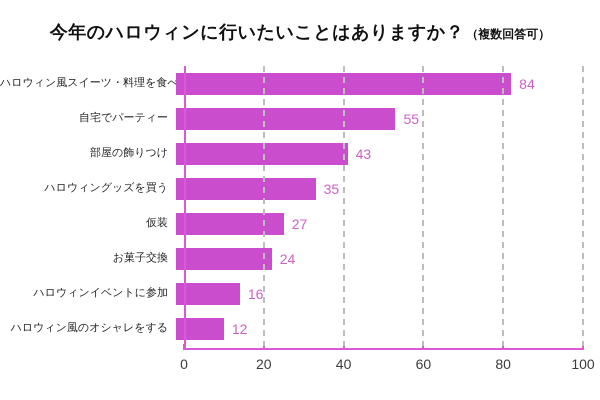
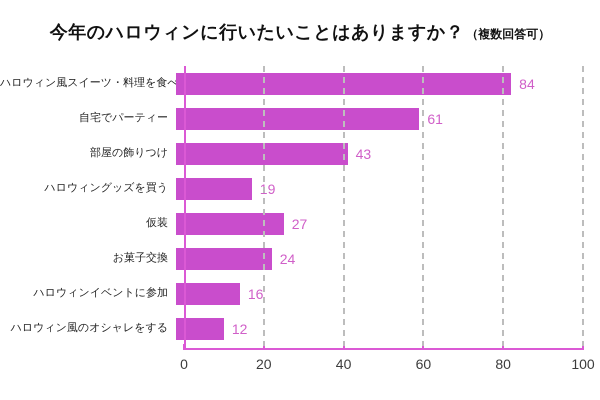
自宅でパーティー: 55 -> 61
ハロウィングッズを買う: 35 -> 19
